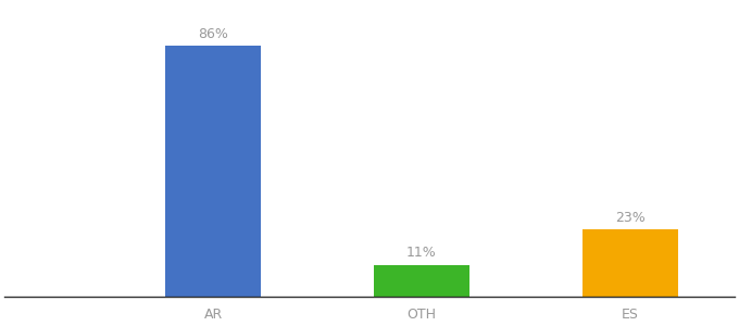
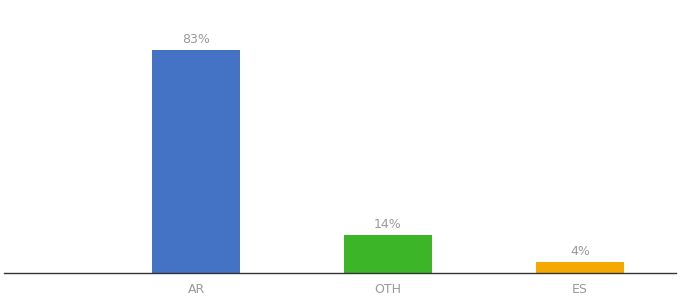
AR: 86% -> 83%
OTH: 11% -> 14%
ES: 23% -> 4%
